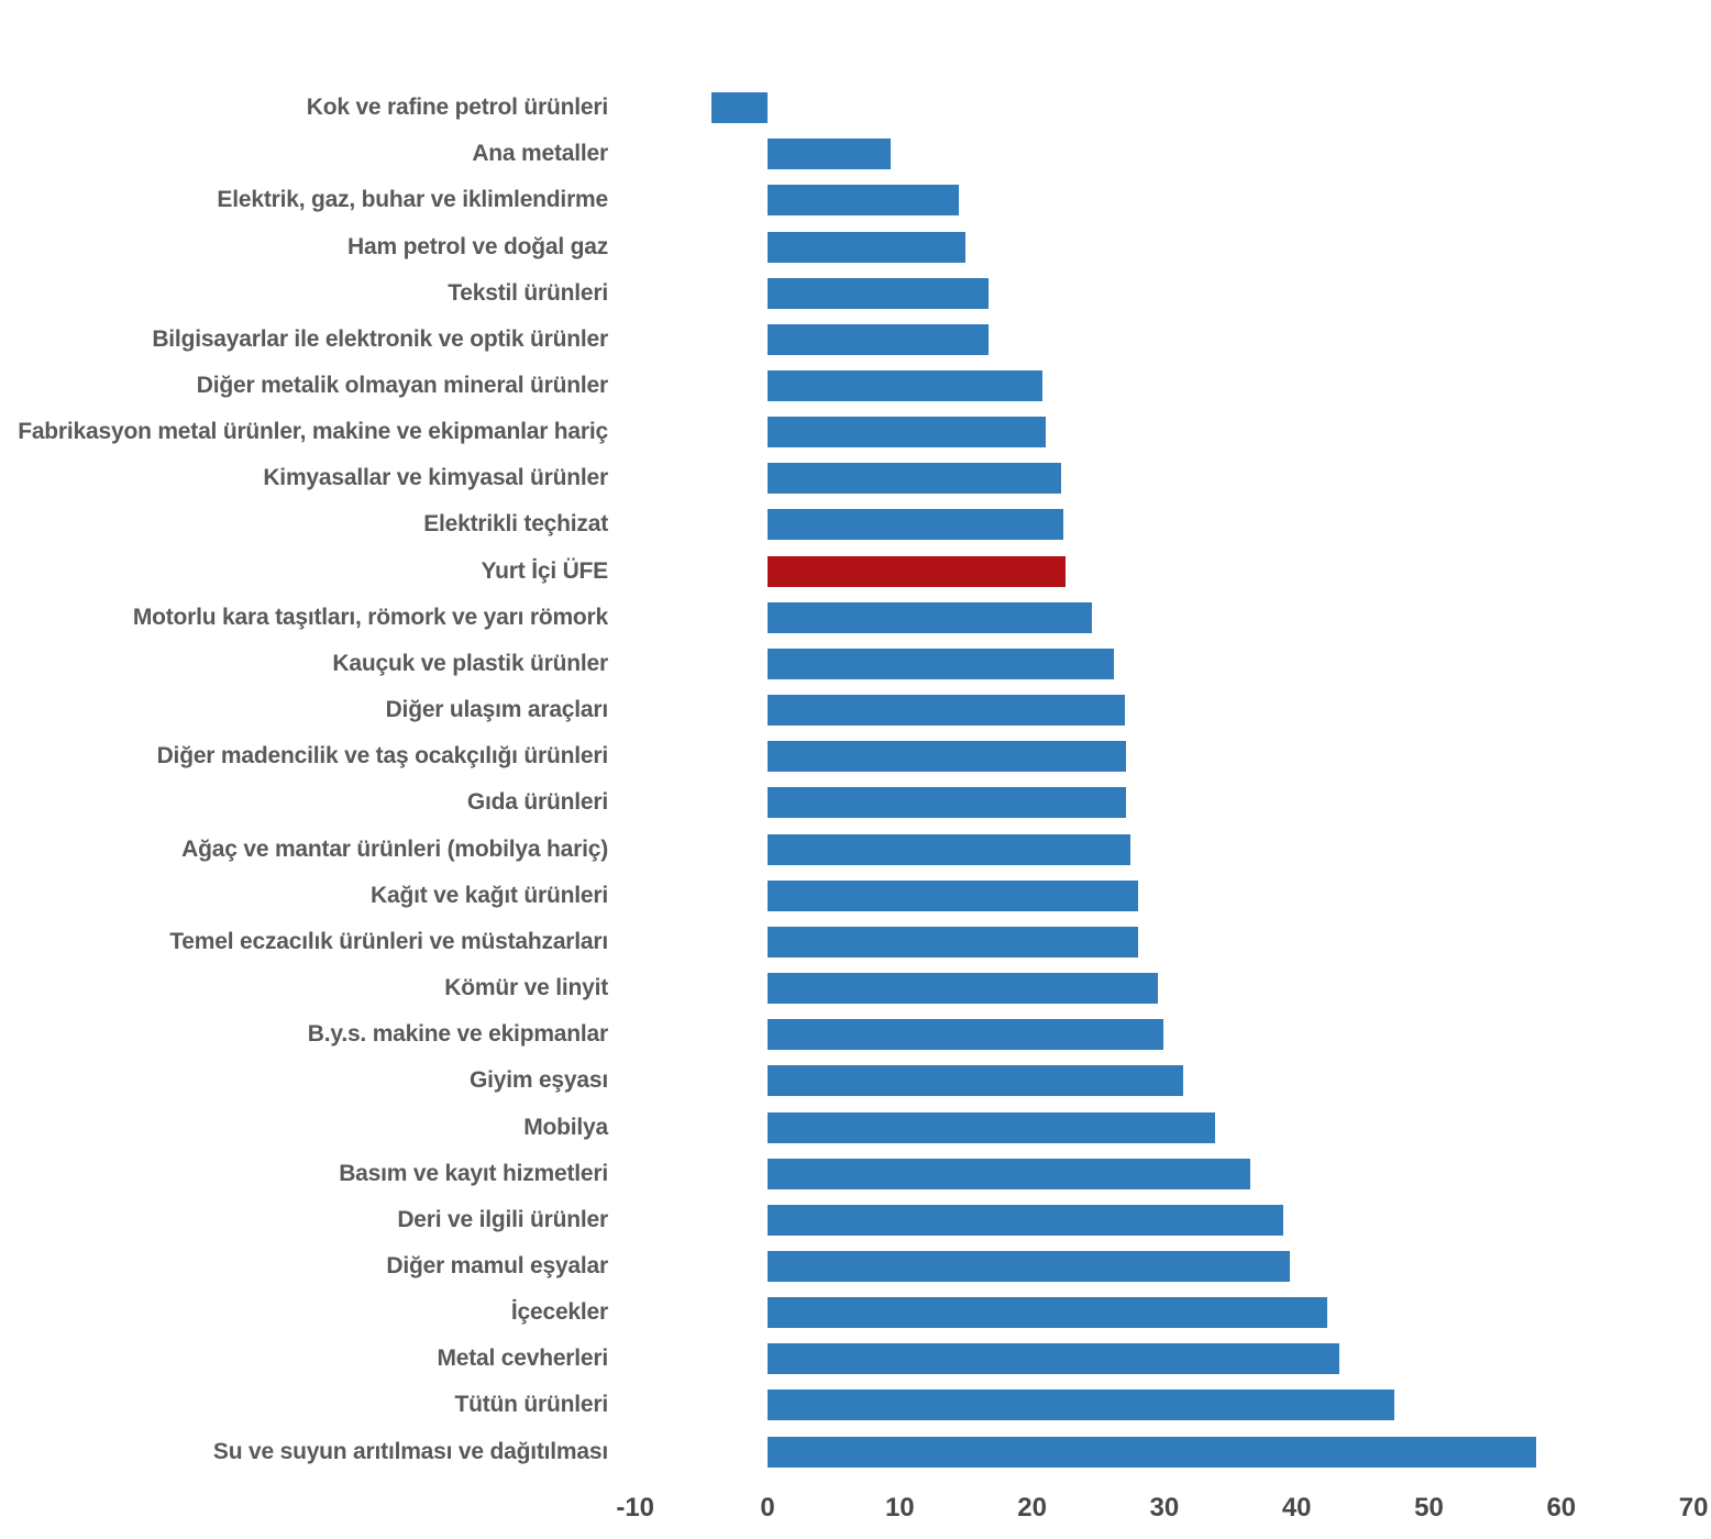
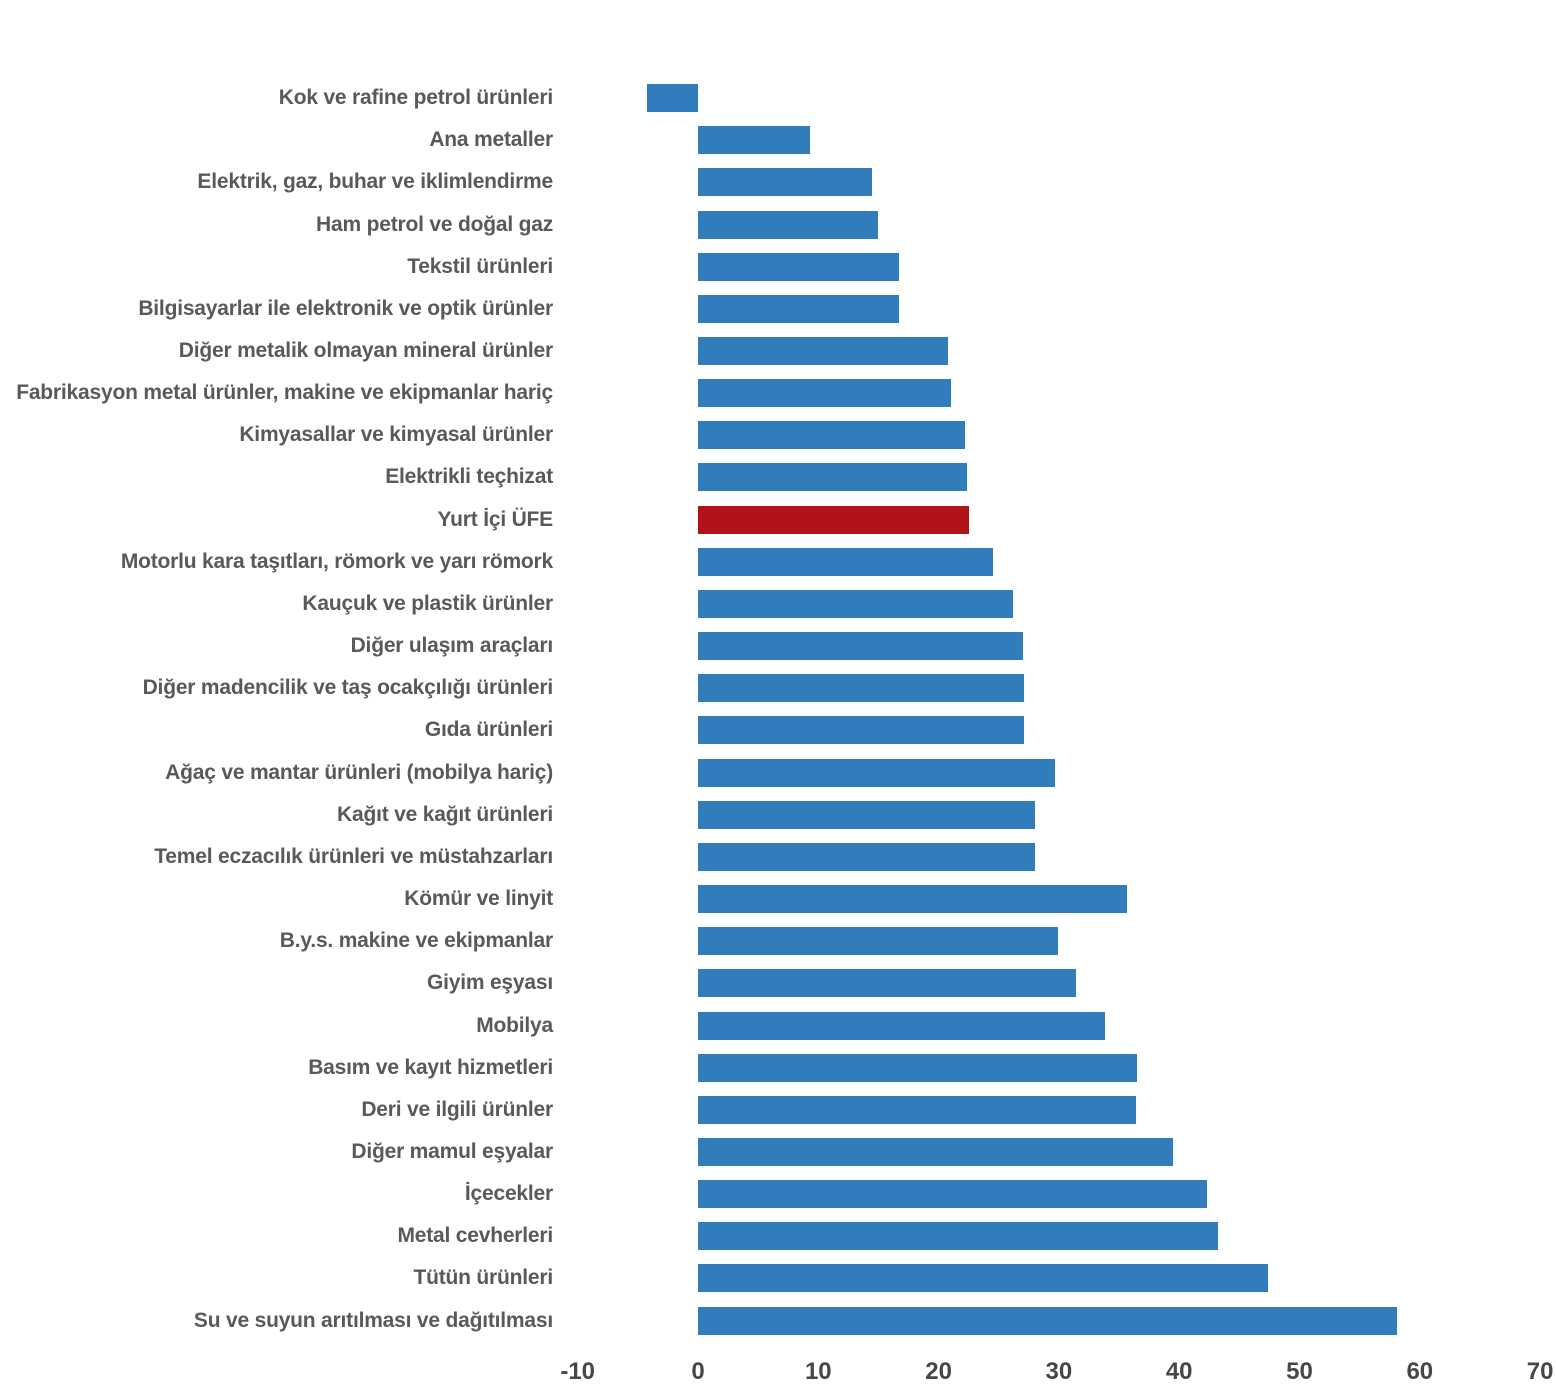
Ağaç ve mantar ürünleri (mobilya hariç): 27.4 -> 29.7
Kömür ve linyit: 29.5 -> 35.7
Deri ve ilgili ürünler: 39.0 -> 36.4
